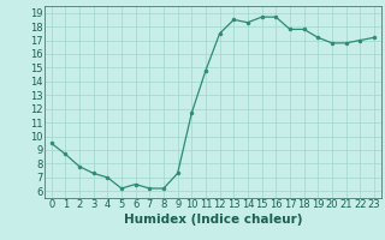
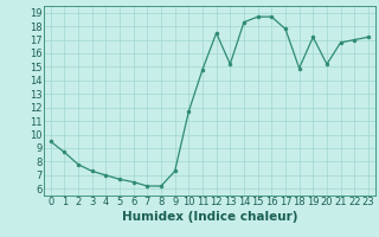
5: 6.2 -> 6.7
13: 18.5 -> 15.2
18: 17.8 -> 14.9
20: 16.8 -> 15.2
